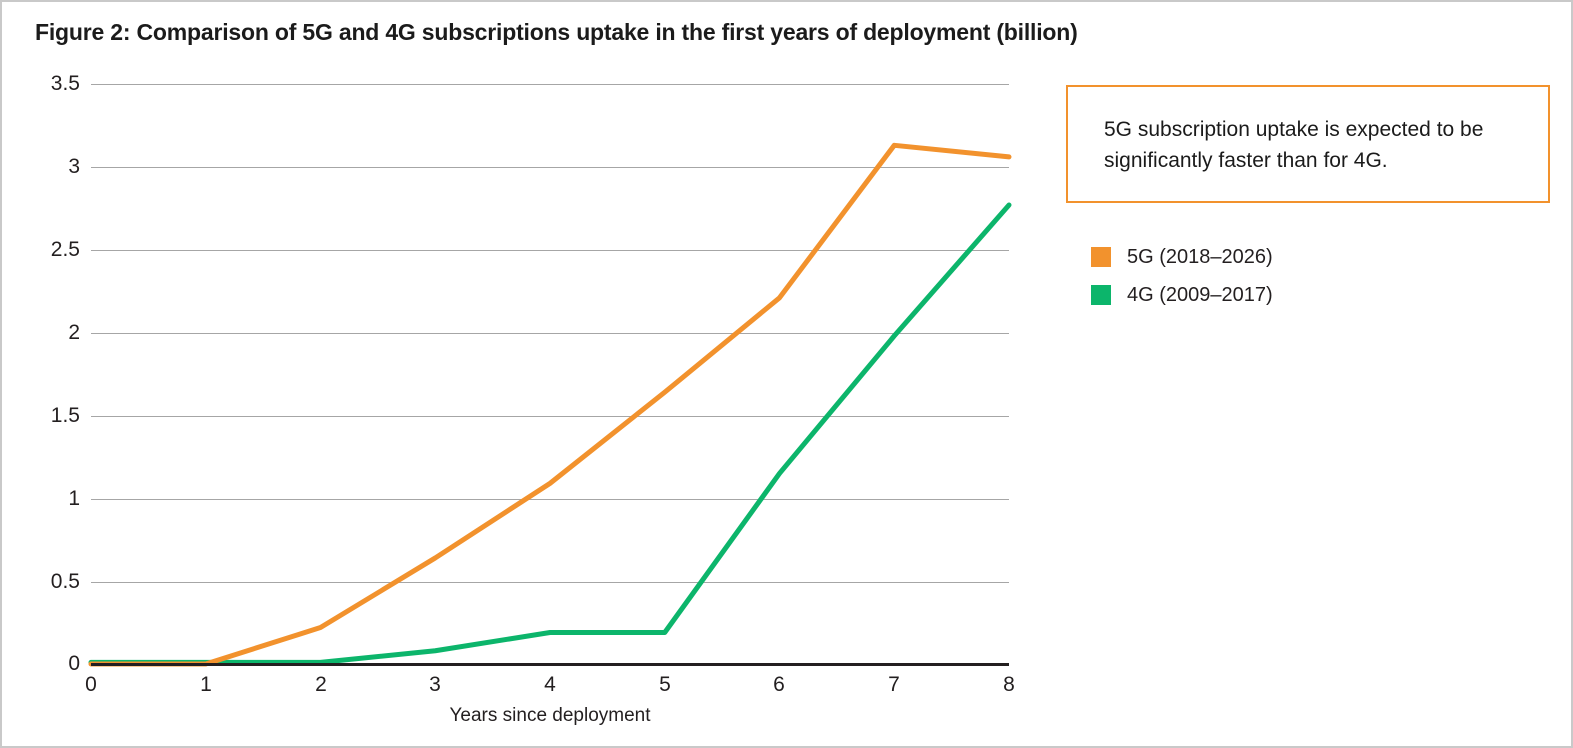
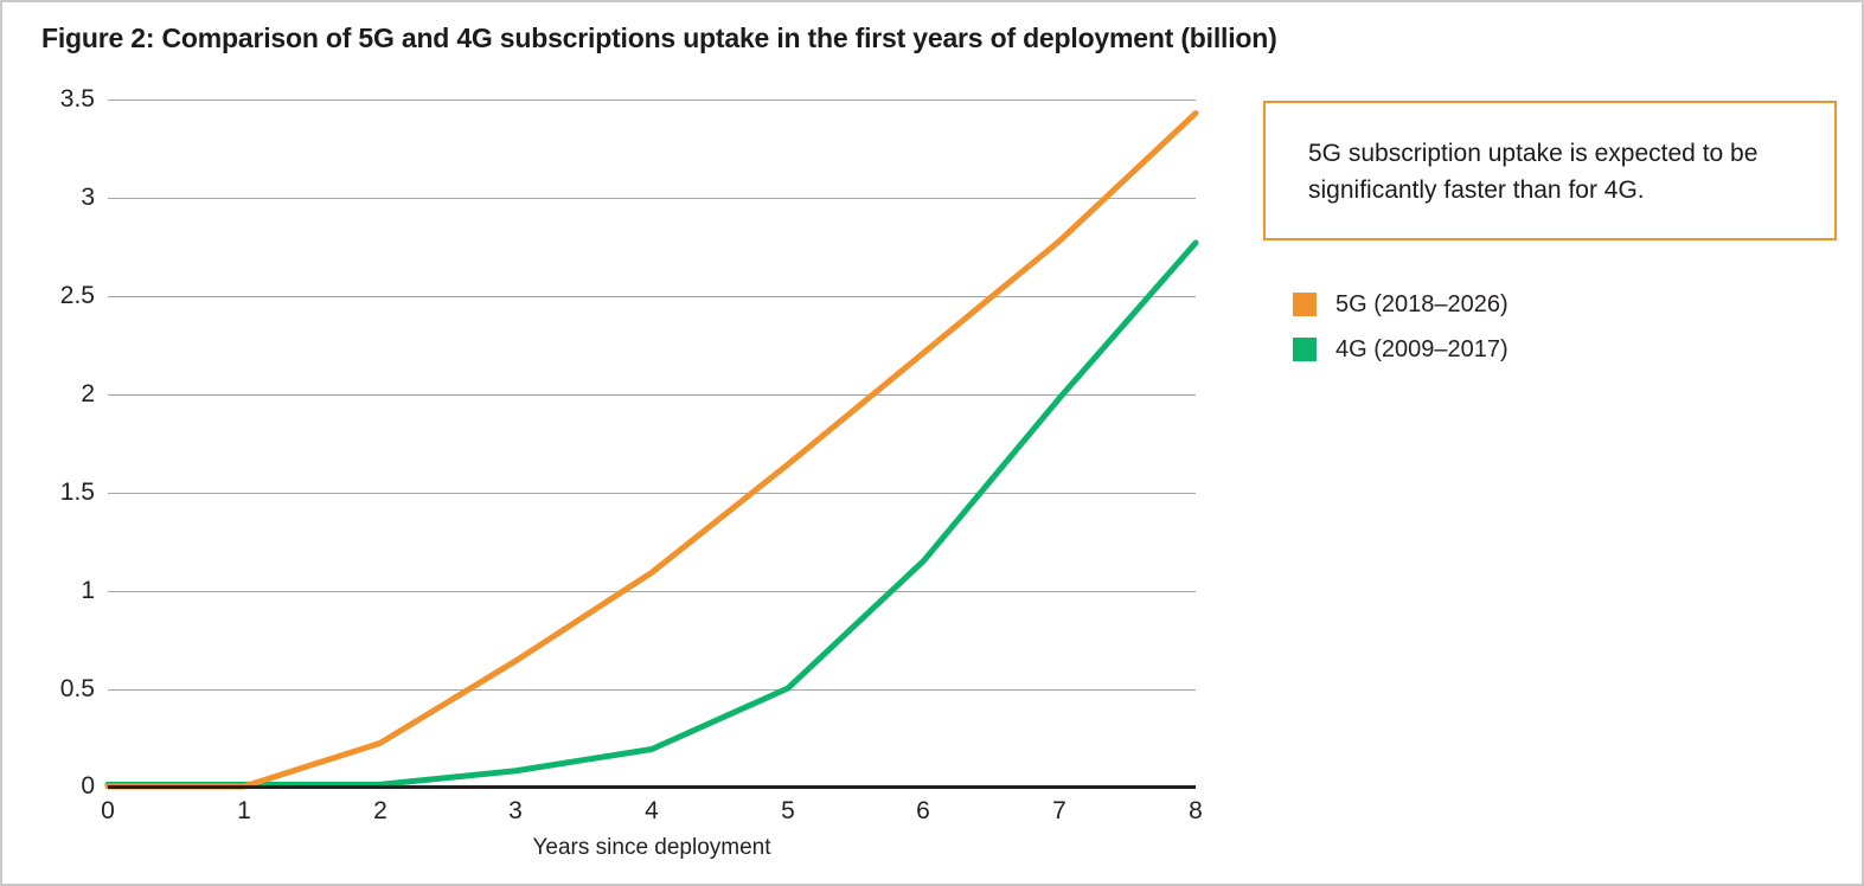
4G (2009–2017)/5: 0.19 -> 0.50
5G (2018–2026)/7: 3.13 -> 2.78
5G (2018–2026)/8: 3.06 -> 3.43
